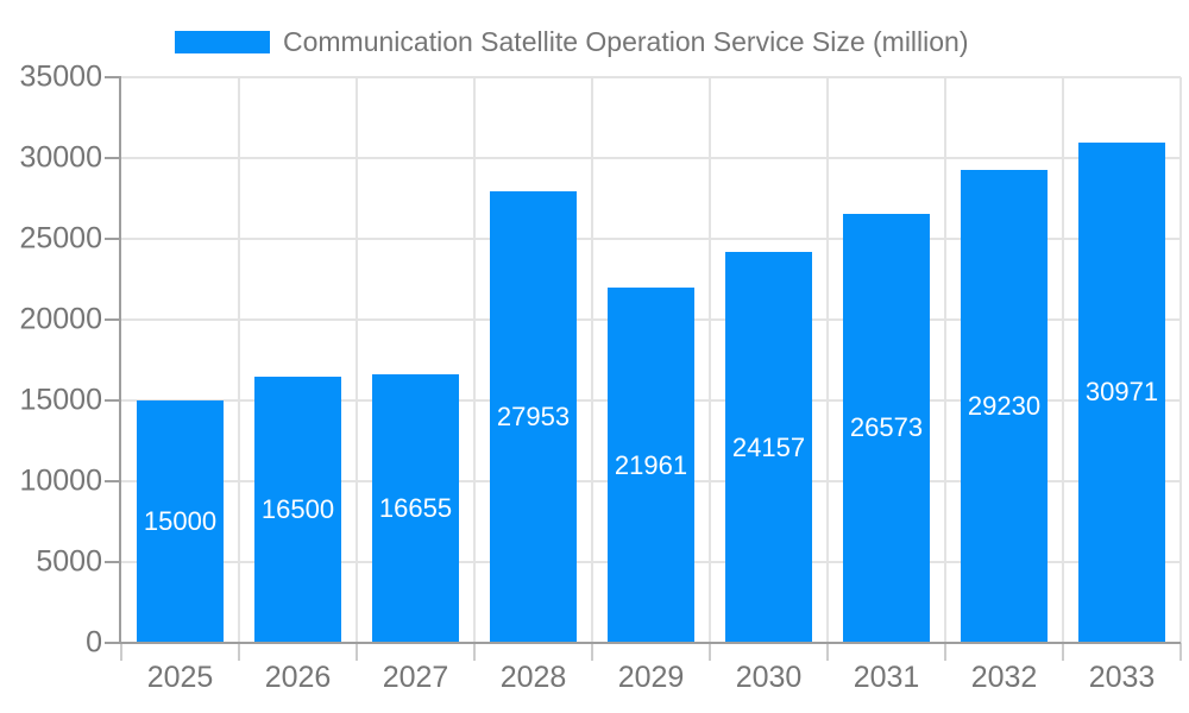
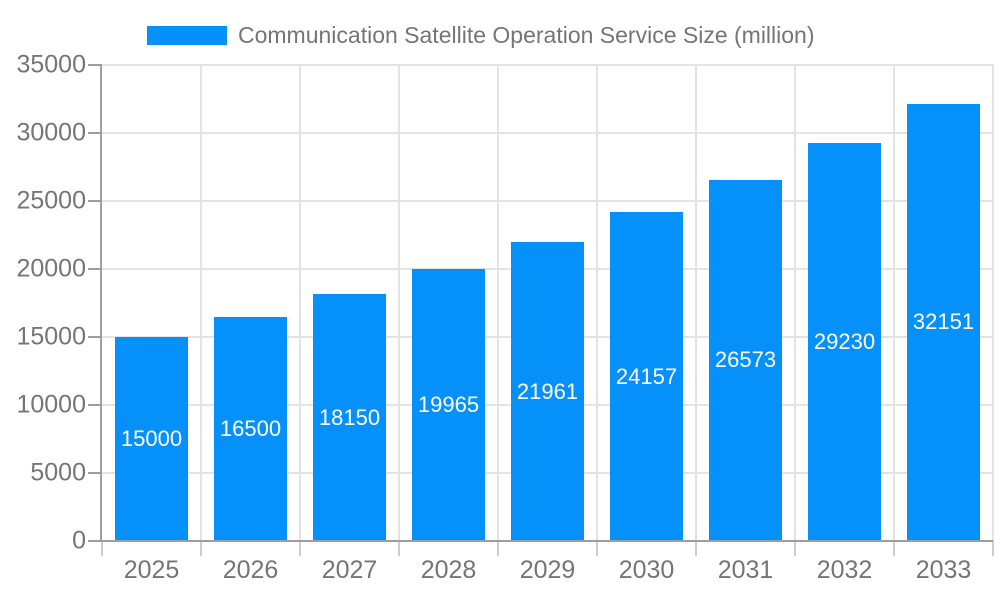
2027: 16655 -> 18150
2028: 27953 -> 19965
2033: 30971 -> 32151
